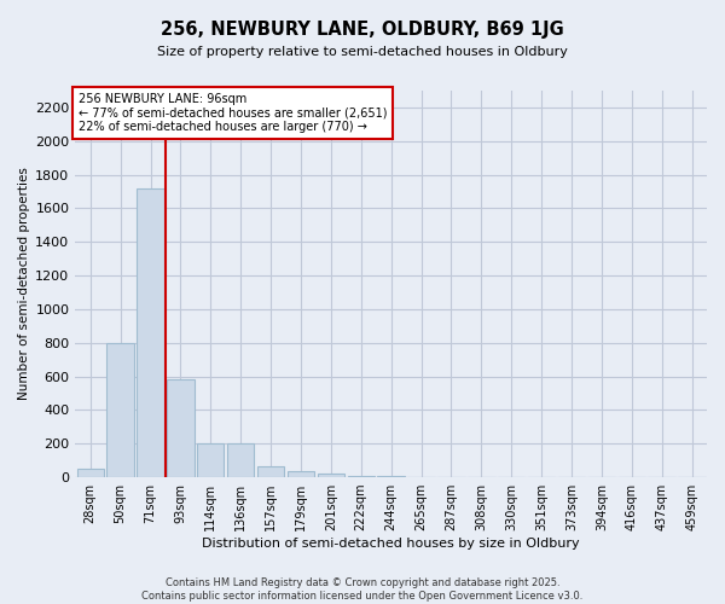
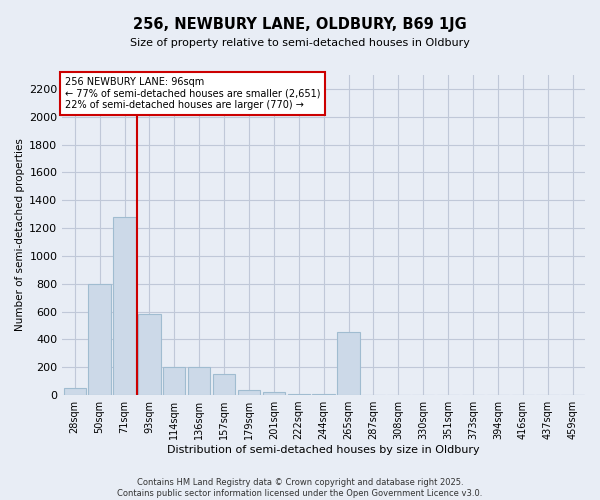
71sqm: 1720 -> 1280
157sqm: 60 -> 150
265sqm: 0 -> 450
